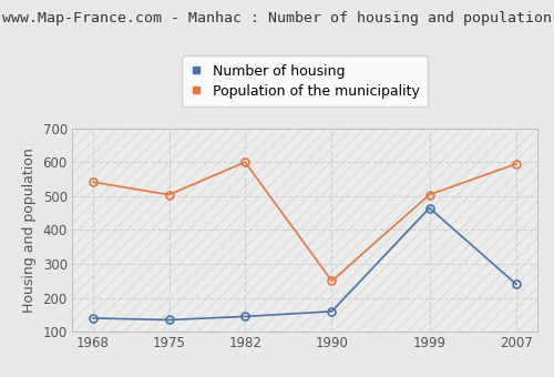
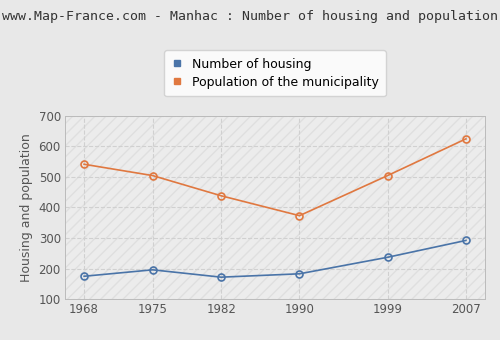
Number of housing/1968: 140 -> 175
Number of housing/1975: 135 -> 196
Number of housing/1982: 145 -> 172
Population of the municipality/1982: 600 -> 438
Number of housing/1990: 160 -> 183
Population of the municipality/1990: 250 -> 373
Number of housing/1999: 465 -> 237
Number of housing/2007: 240 -> 292
Population of the municipality/2007: 595 -> 624
